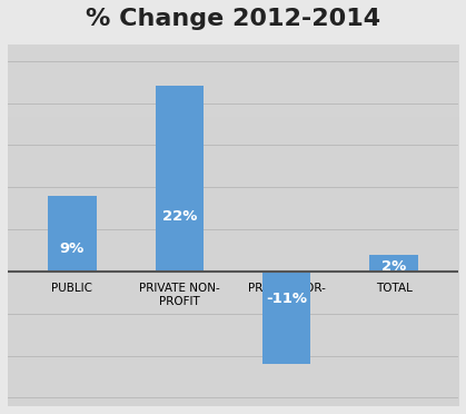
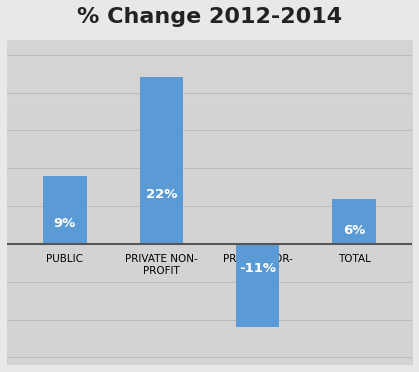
TOTAL: 2% -> 6%
